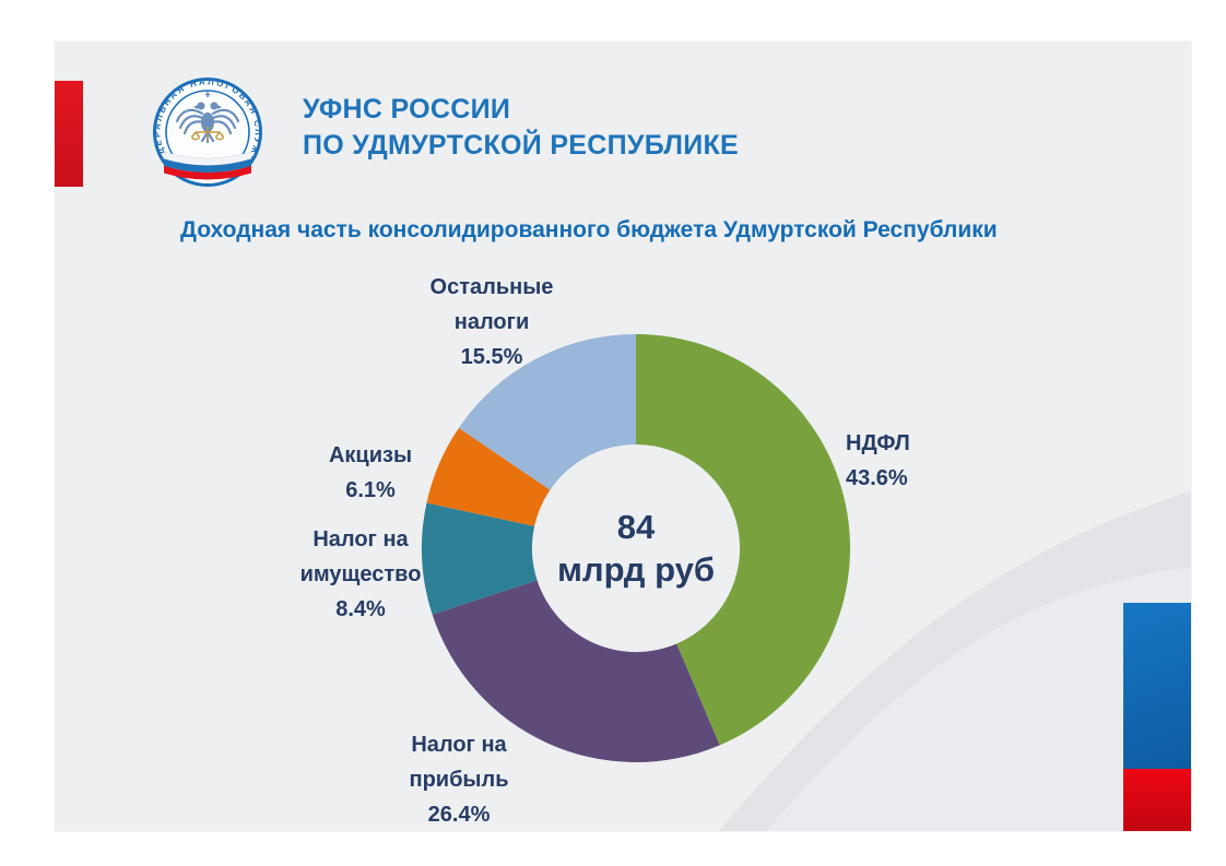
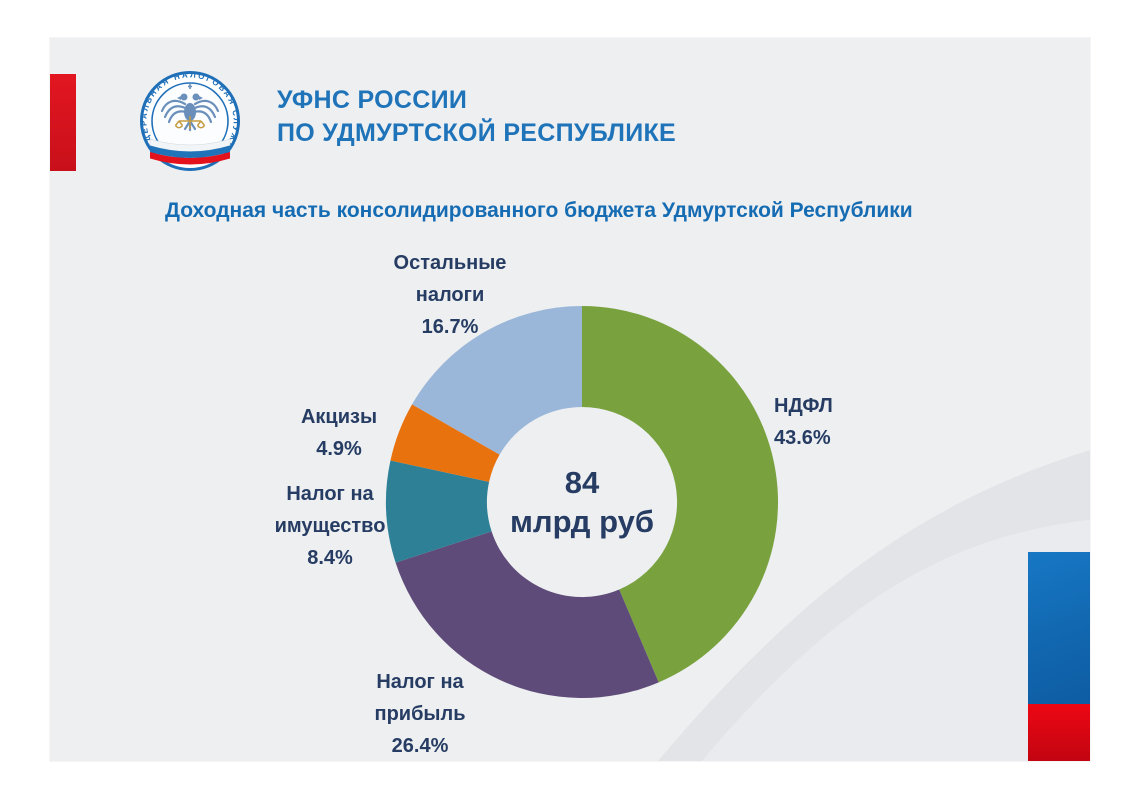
Акцизы: 6.1% -> 4.9%
Остальные налоги: 15.5% -> 16.7%
